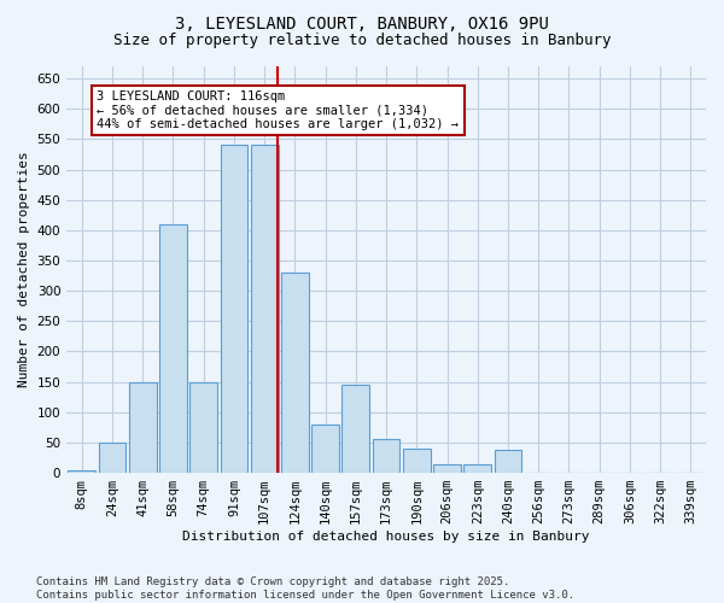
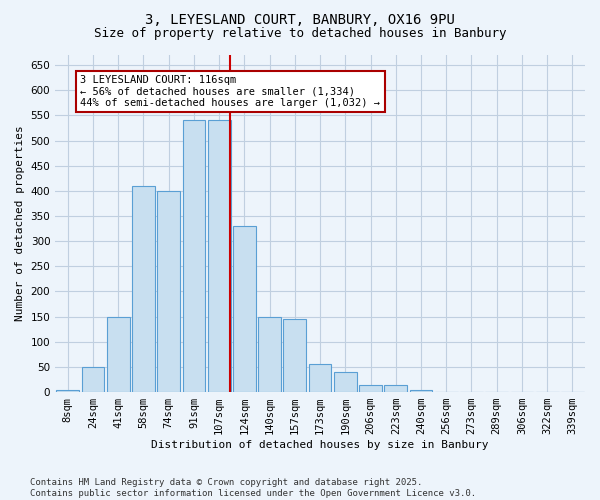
74sqm: 150 -> 400
140sqm: 80 -> 150
240sqm: 38 -> 5
